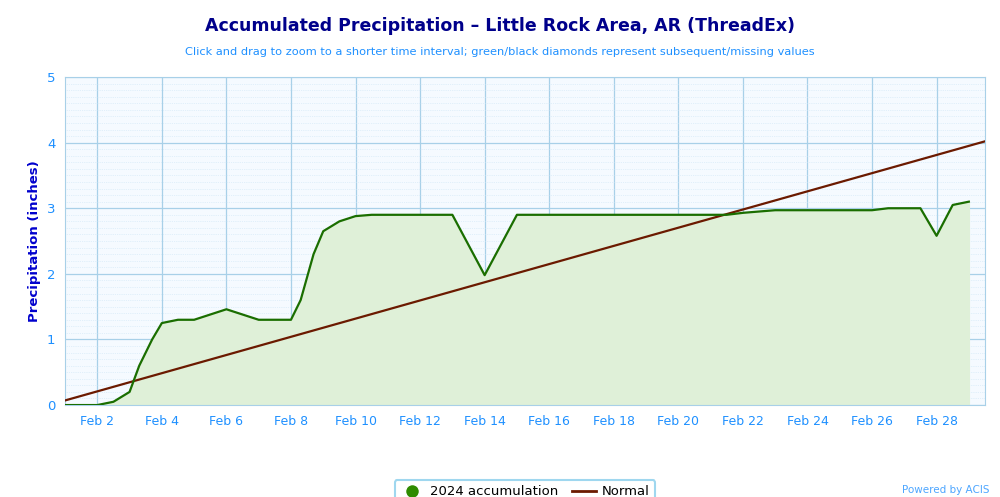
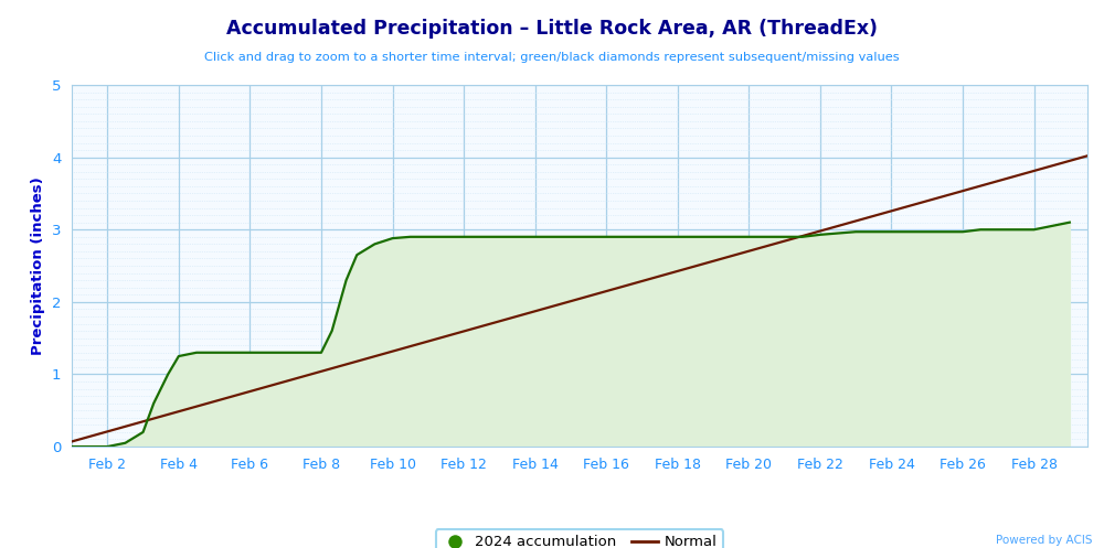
Feb 6: 1.46 -> 1.30
Feb 14: 1.98 -> 2.90
Feb 28: 2.58 -> 3.00
